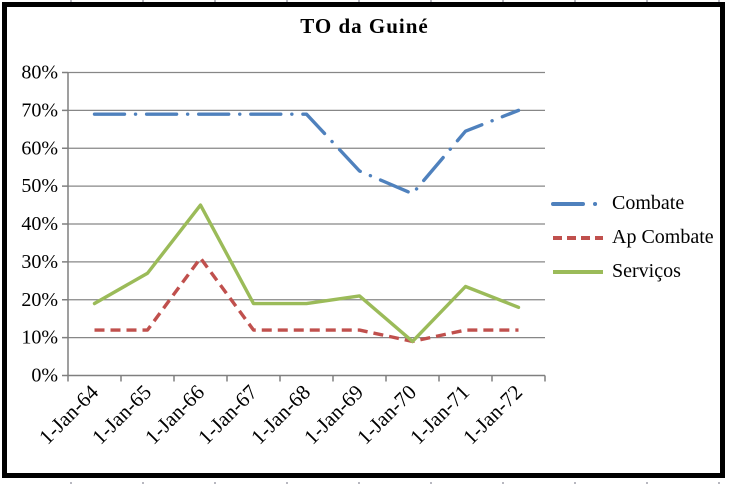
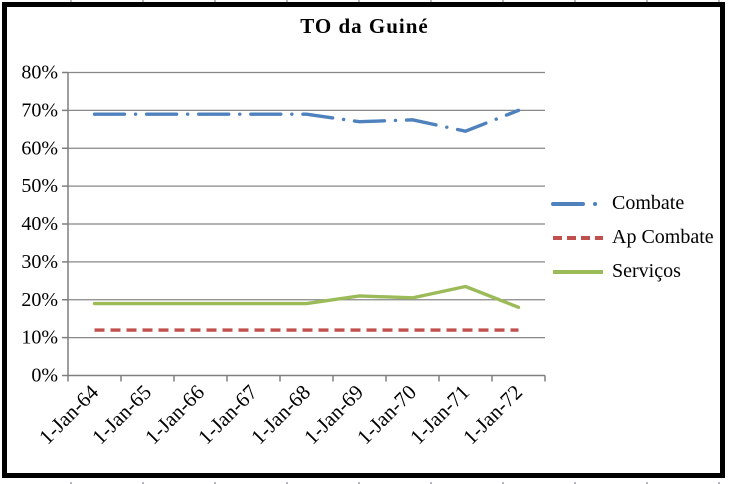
Serviços/1-Jan-65: 27% -> 19%
Ap Combate/1-Jan-66: 31% -> 12%
Serviços/1-Jan-66: 45% -> 19%
Combate/1-Jan-69: 54% -> 67%
Combate/1-Jan-70: 48% -> 68%
Ap Combate/1-Jan-70: 9% -> 12%
Serviços/1-Jan-70: 9% -> 20%
